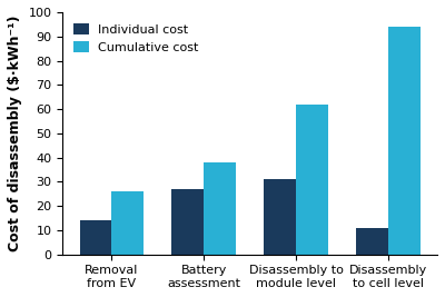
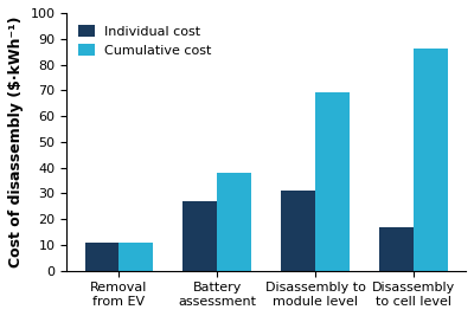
Individual cost/Removal from EV: 14 -> 11
Cumulative cost/Removal from EV: 26 -> 11
Cumulative cost/Disassembly to module level: 62 -> 69
Individual cost/Disassembly to cell level: 11 -> 17
Cumulative cost/Disassembly to cell level: 94 -> 86
